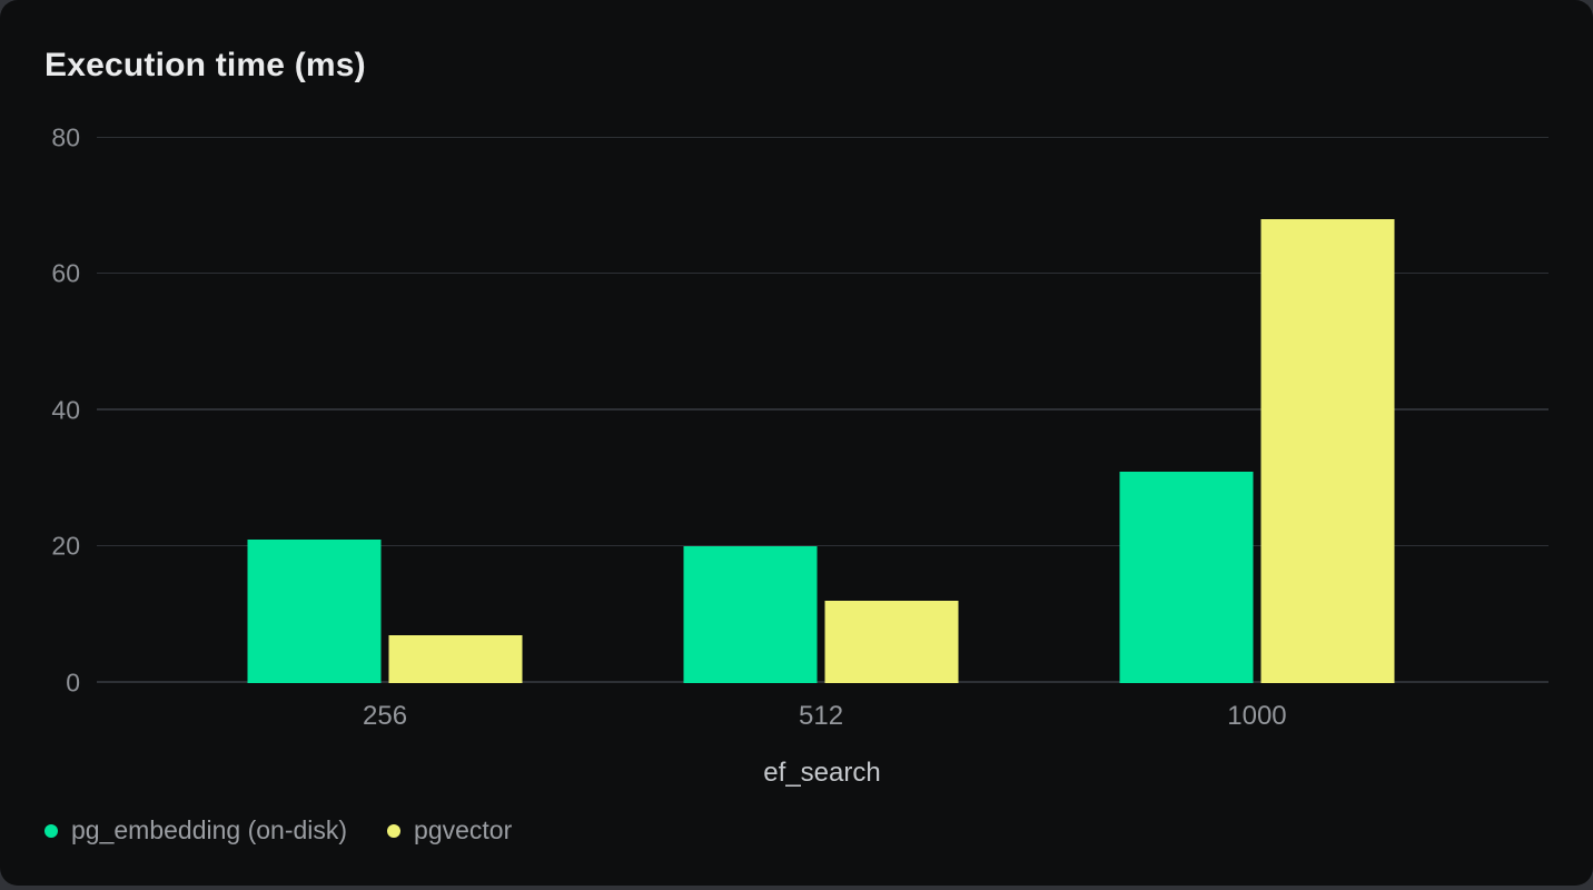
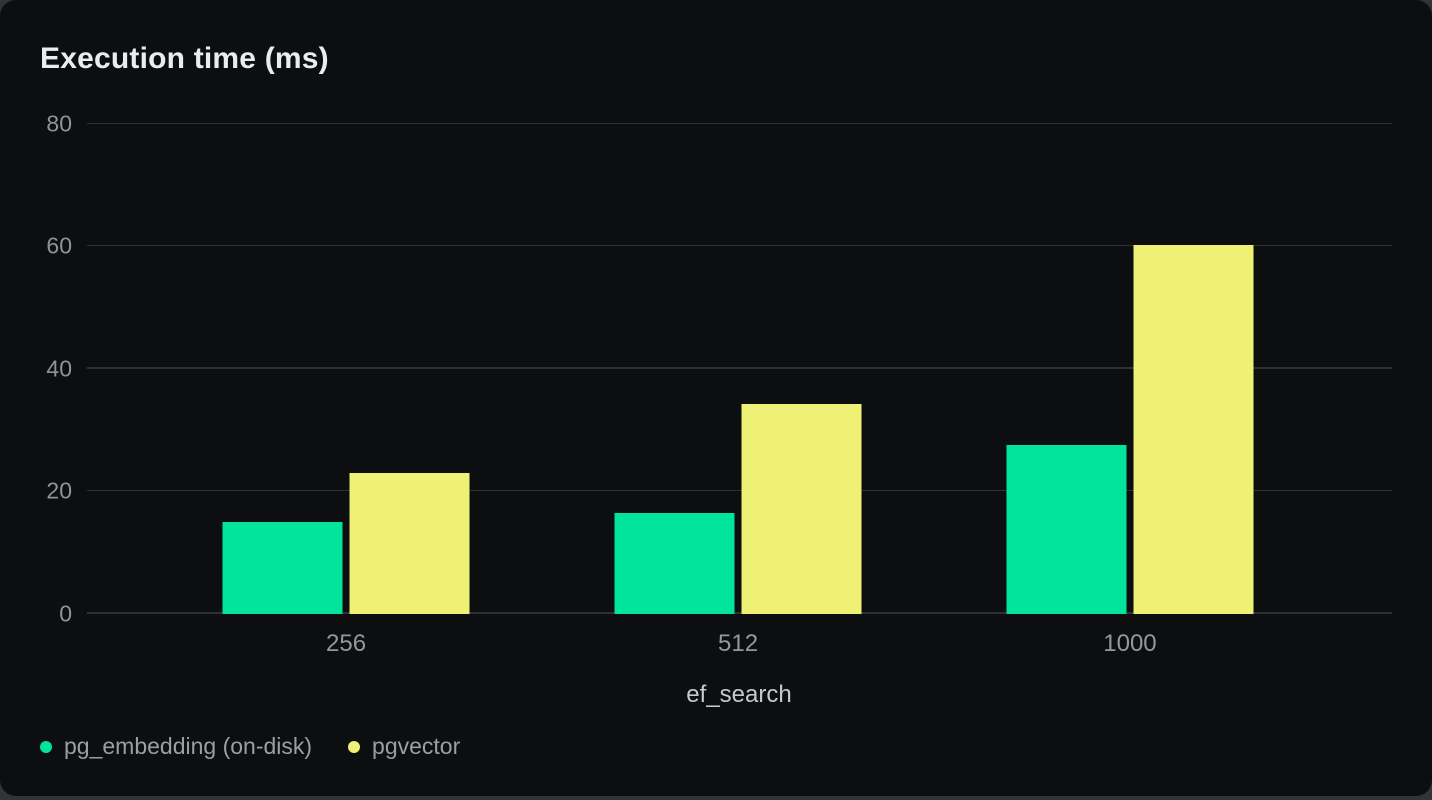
pg_embedding (on-disk)/256: 21 -> 15
pgvector/256: 7 -> 23
pg_embedding (on-disk)/512: 20 -> 16
pgvector/512: 12 -> 34
pg_embedding (on-disk)/1000: 31 -> 28
pgvector/1000: 68 -> 60
